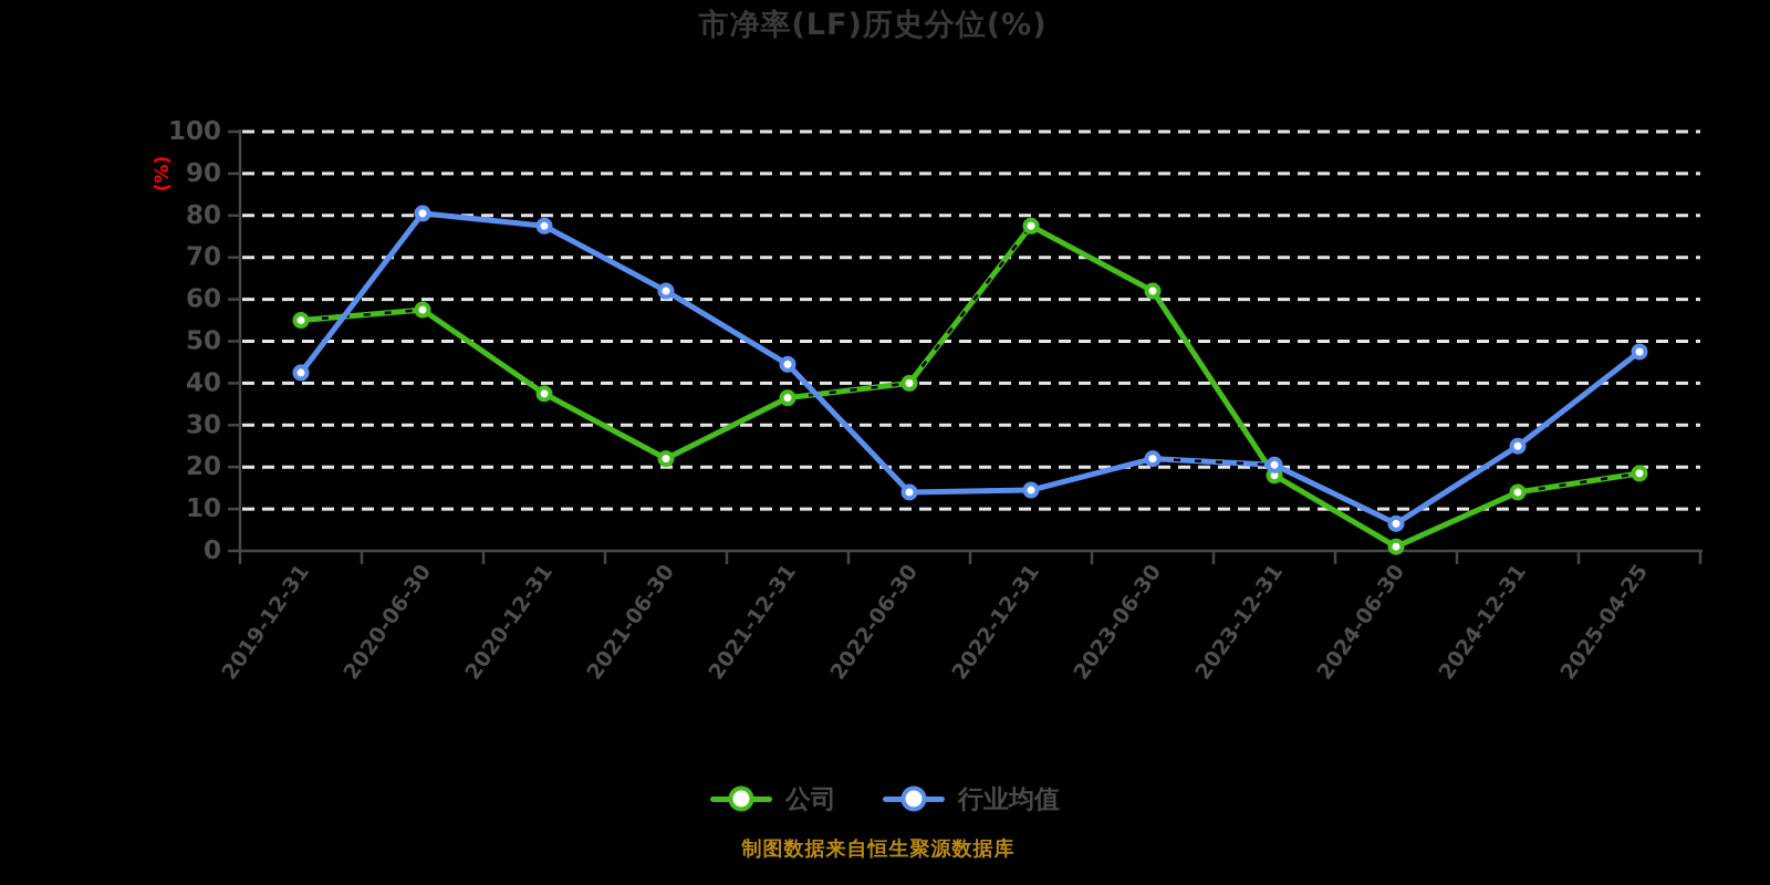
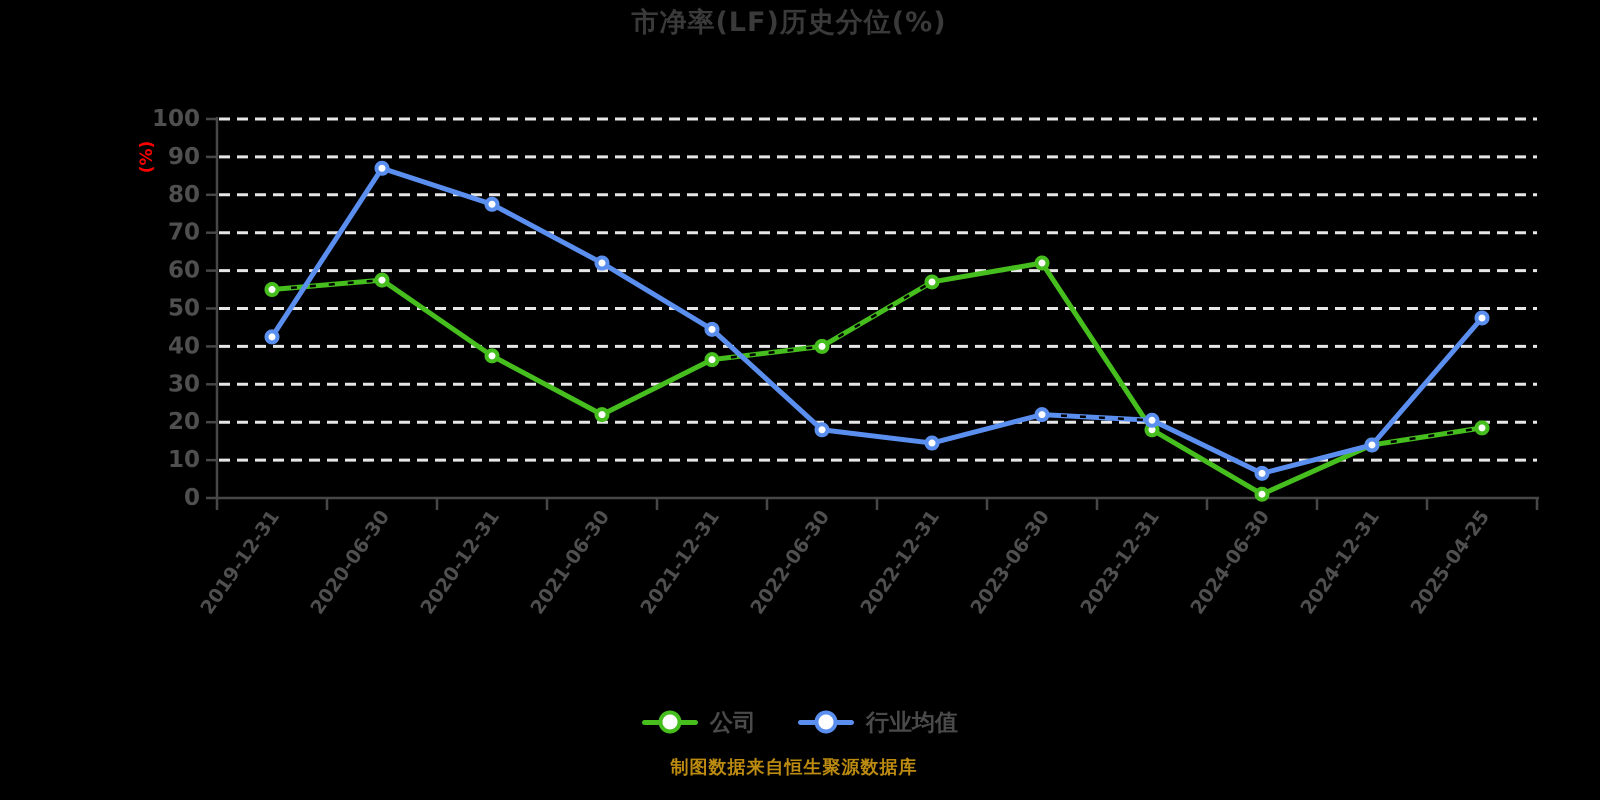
行业均值/2020-06-30: 80 -> 87
行业均值/2022-06-30: 14 -> 18
公司/2022-12-31: 78 -> 57
行业均值/2024-12-31: 25 -> 14
